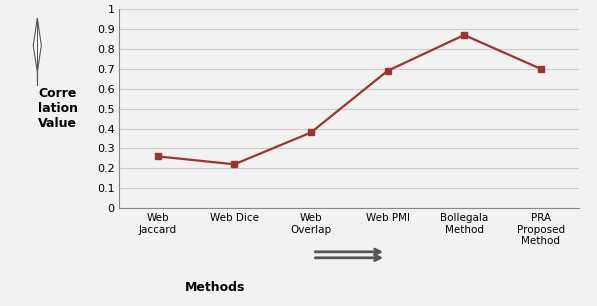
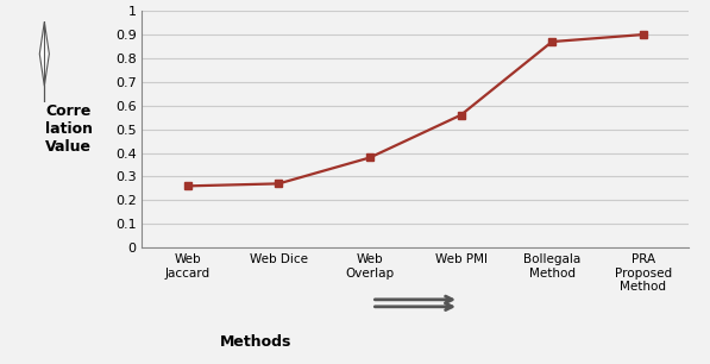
Web Dice: 0.22 -> 0.27
Web PMI: 0.69 -> 0.56
PRA Proposed Method: 0.70 -> 0.90
